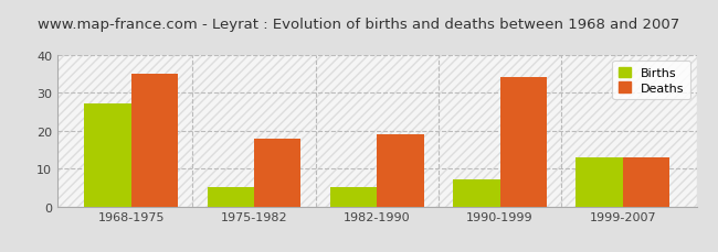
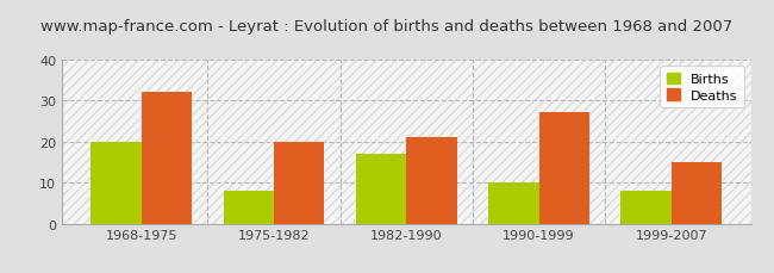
Births/1968-1975: 27 -> 20
Deaths/1968-1975: 35 -> 32
Births/1975-1982: 5 -> 8
Deaths/1975-1982: 18 -> 20
Births/1982-1990: 5 -> 17
Deaths/1982-1990: 19 -> 21
Births/1990-1999: 7 -> 10
Deaths/1990-1999: 34 -> 27
Births/1999-2007: 13 -> 8
Deaths/1999-2007: 13 -> 15
